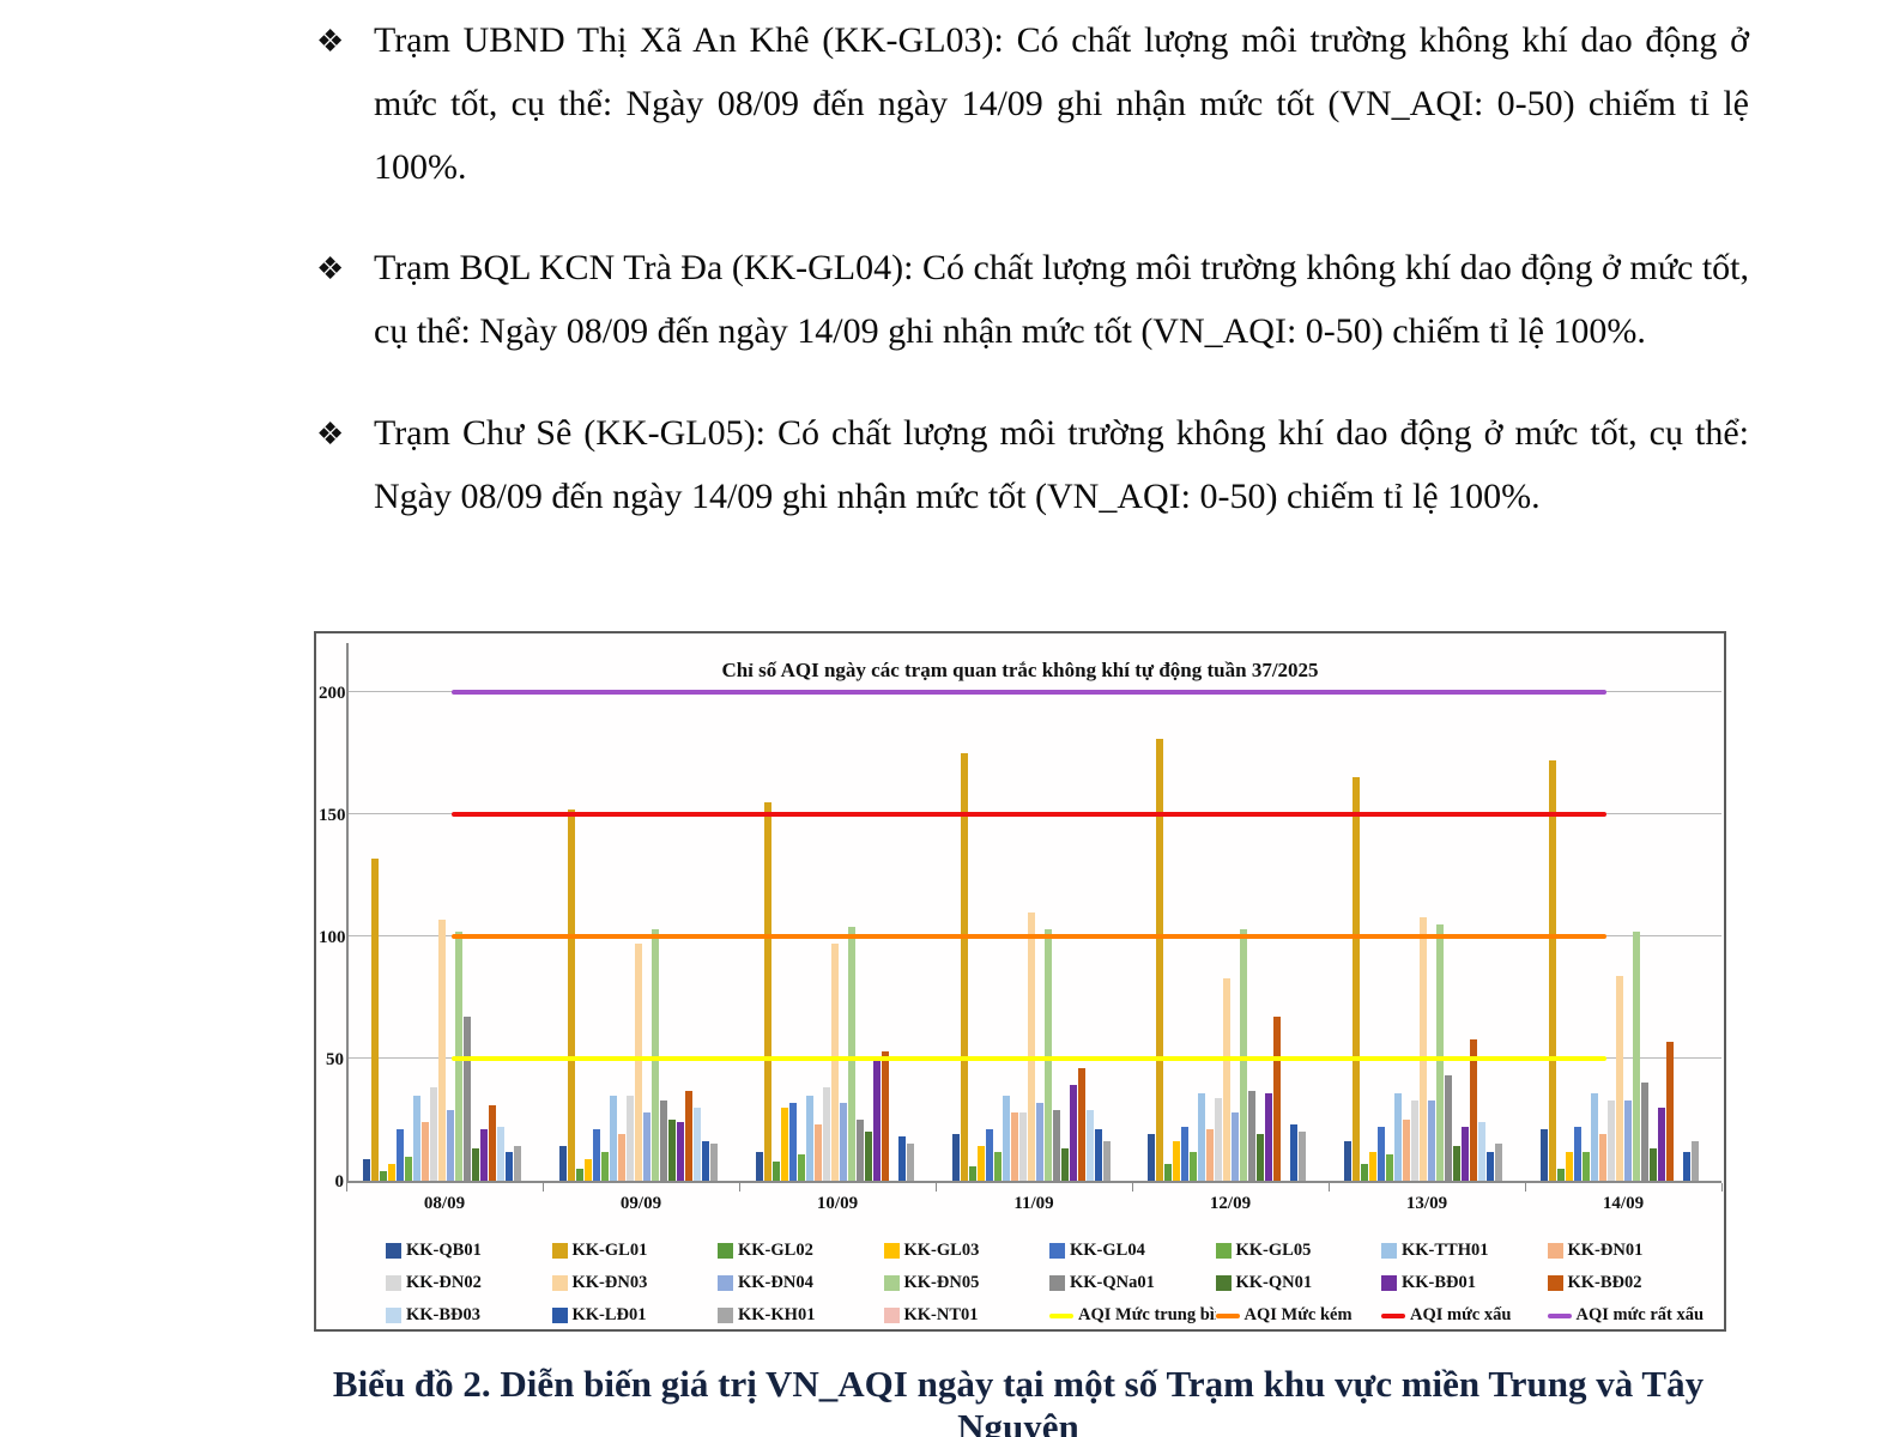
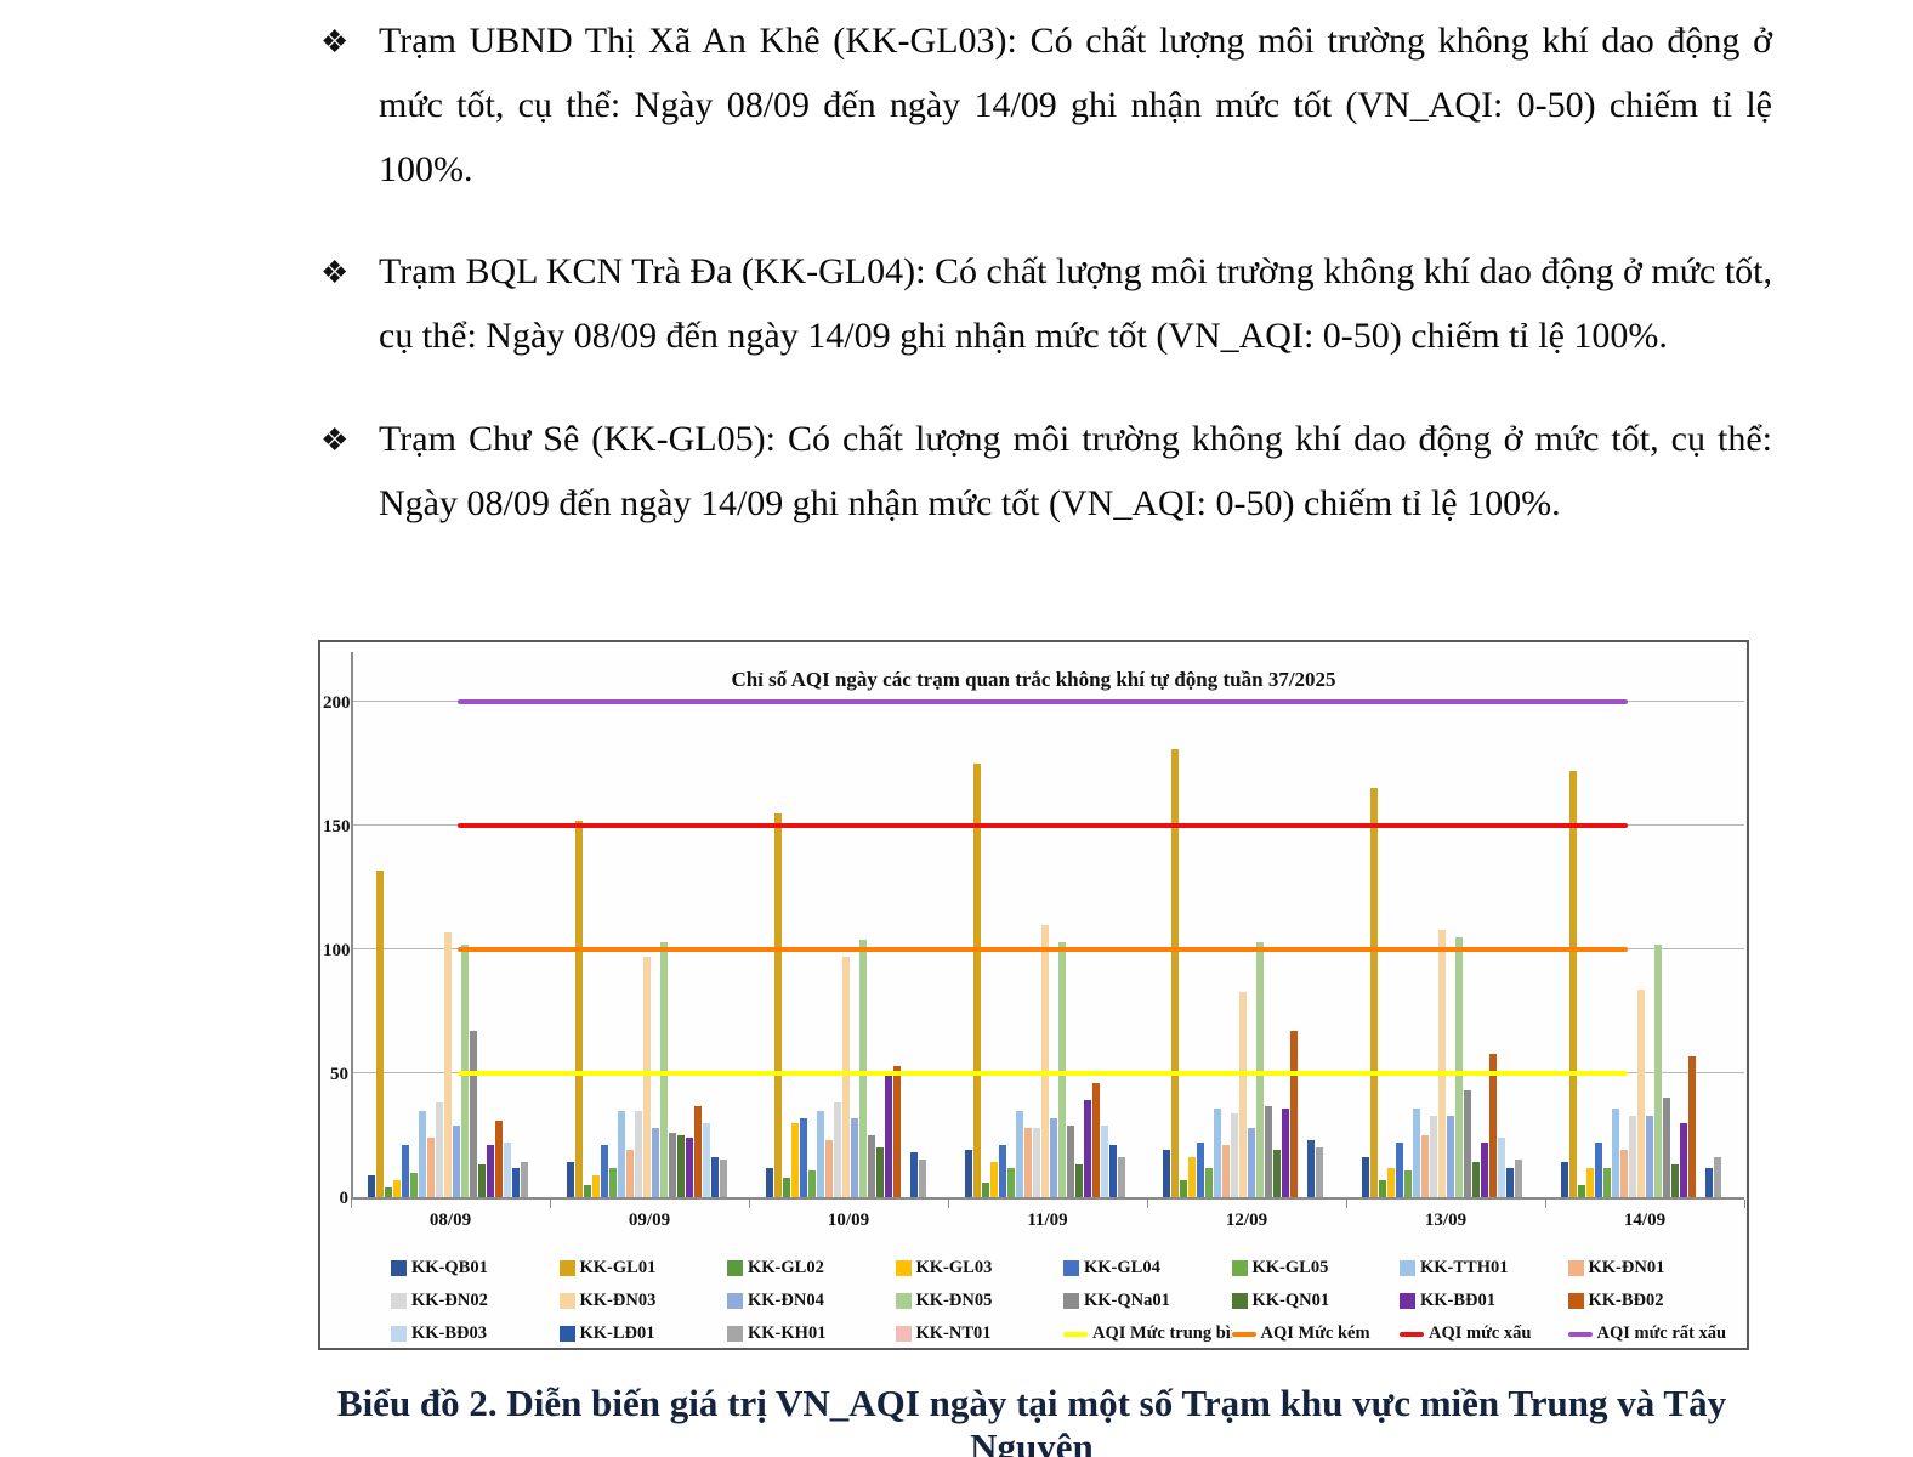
KK-QNa01/09/09: 33 -> 26
KK-QB01/14/09: 21 -> 14
